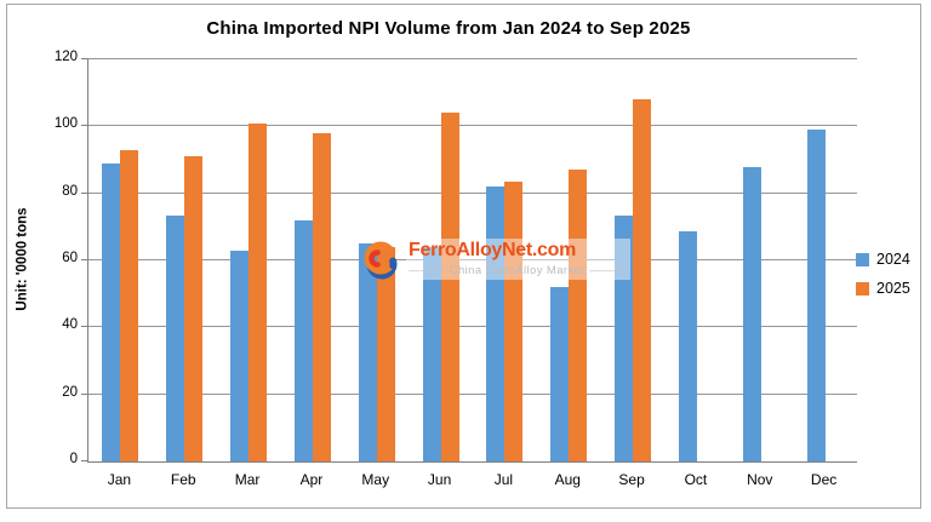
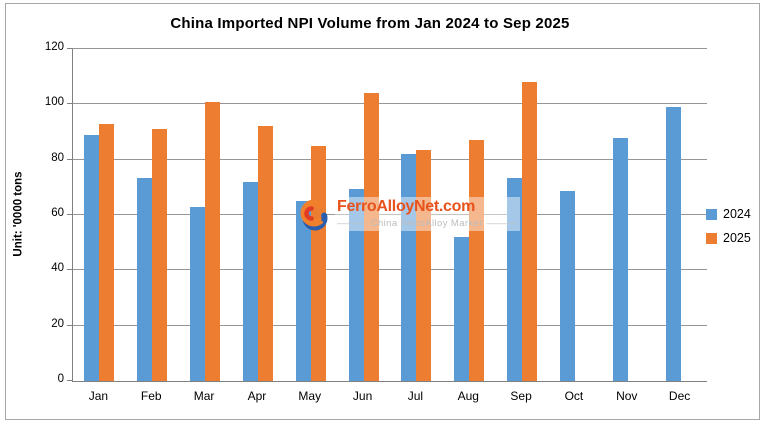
2025/Apr: 98 -> 92
2025/May: 64 -> 85
2024/Jun: 64 -> 70
